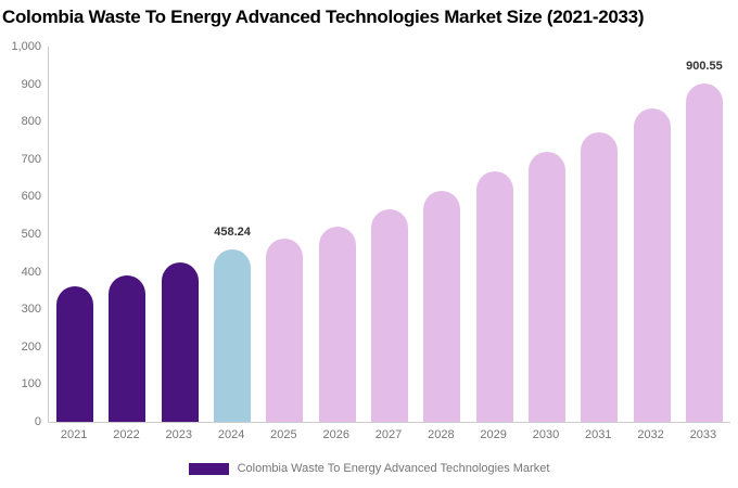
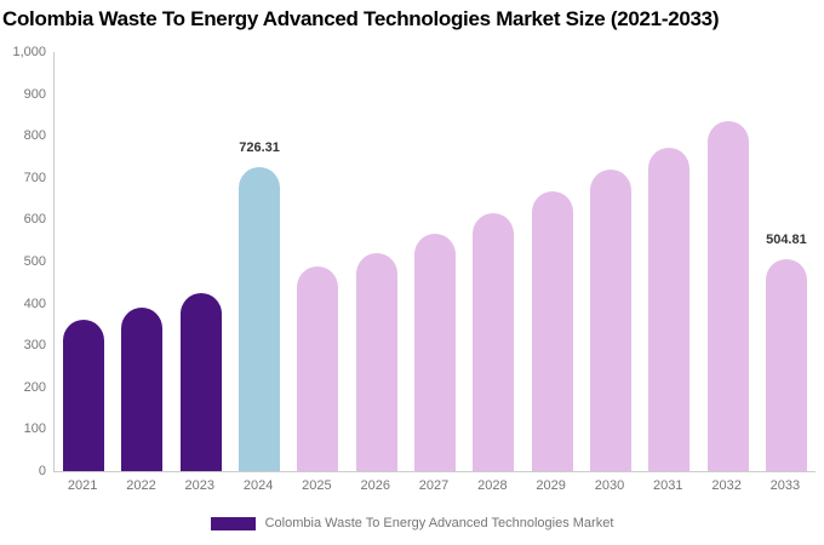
2024: 458.24 -> 726.31
2033: 900.55 -> 504.81
